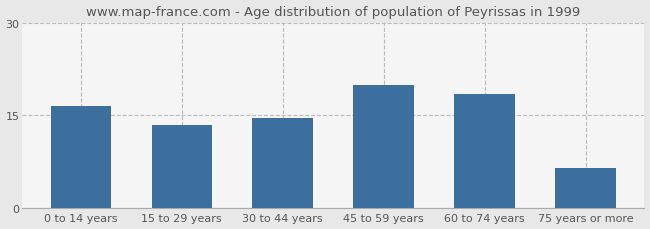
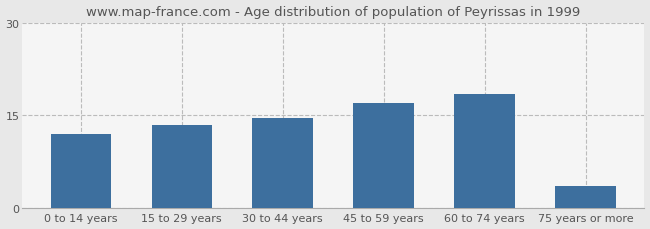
0 to 14 years: 16.6 -> 12.0
45 to 59 years: 20.0 -> 17.0
75 years or more: 6.4 -> 3.5
